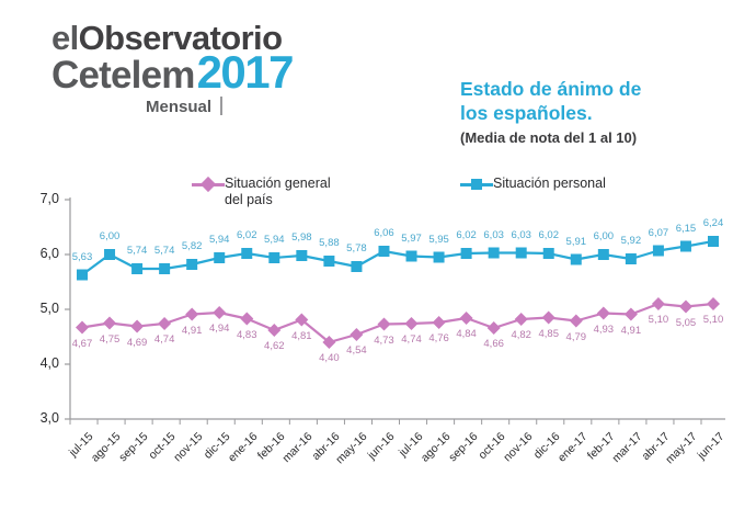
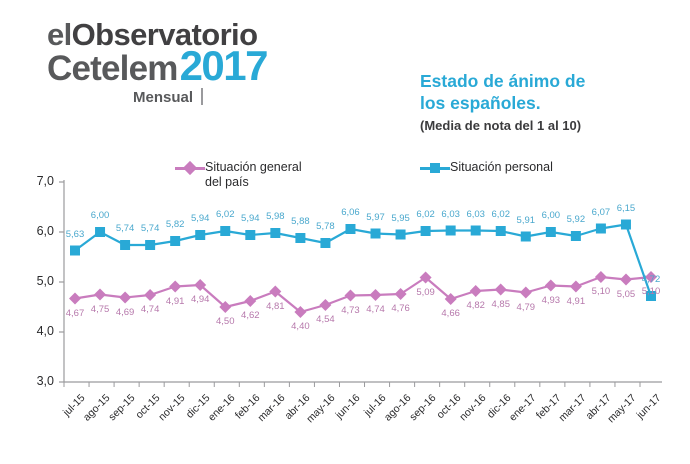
Situación general del país/ene-16: 4,83 -> 4,50
Situación general del país/sep-16: 4,84 -> 5,09
Situación personal/jun-17: 6,24 -> 4,72
